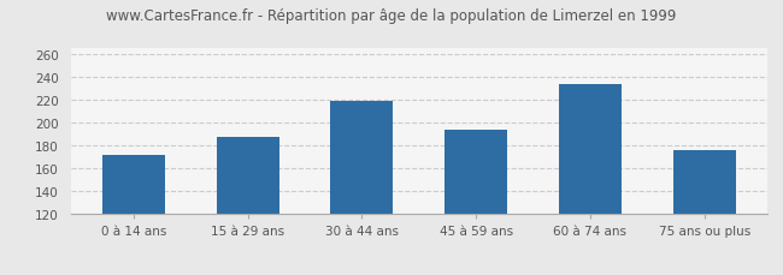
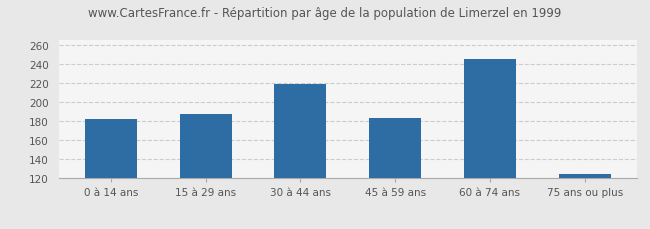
0 à 14 ans: 172 -> 182
45 à 59 ans: 194 -> 183
60 à 74 ans: 234 -> 245
75 ans ou plus: 176 -> 125
